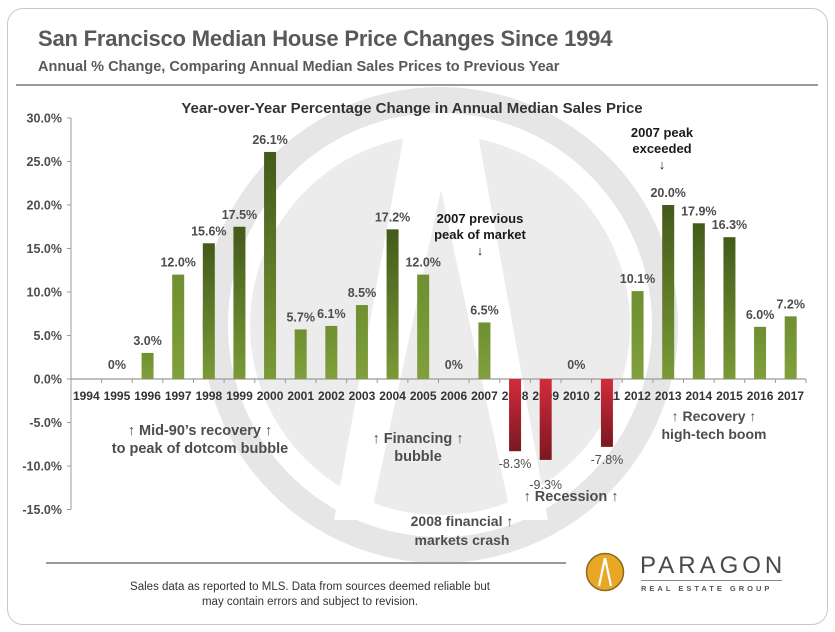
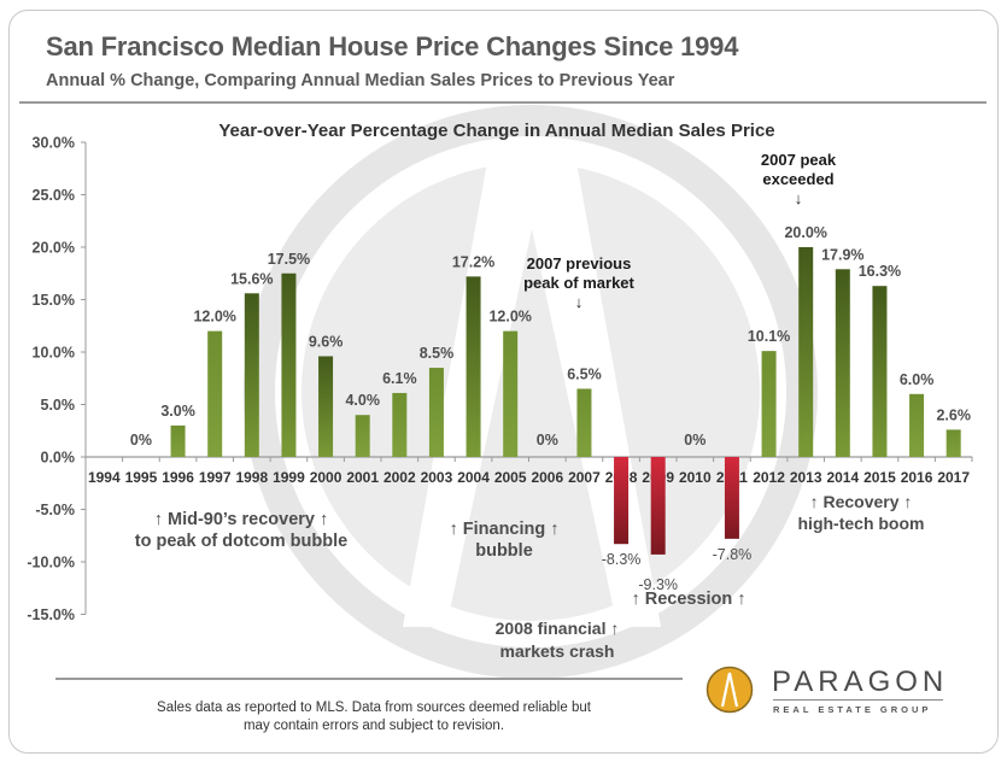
2000: 26.1% -> 9.6%
2001: 5.7% -> 4.0%
2017: 7.2% -> 2.6%
